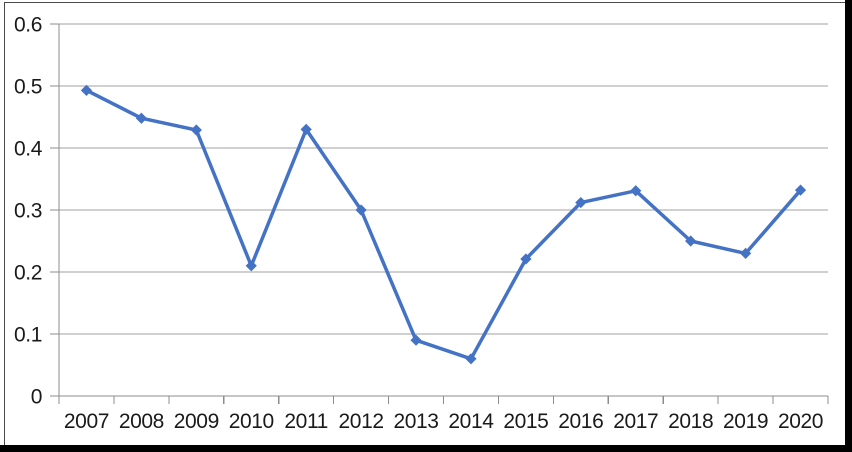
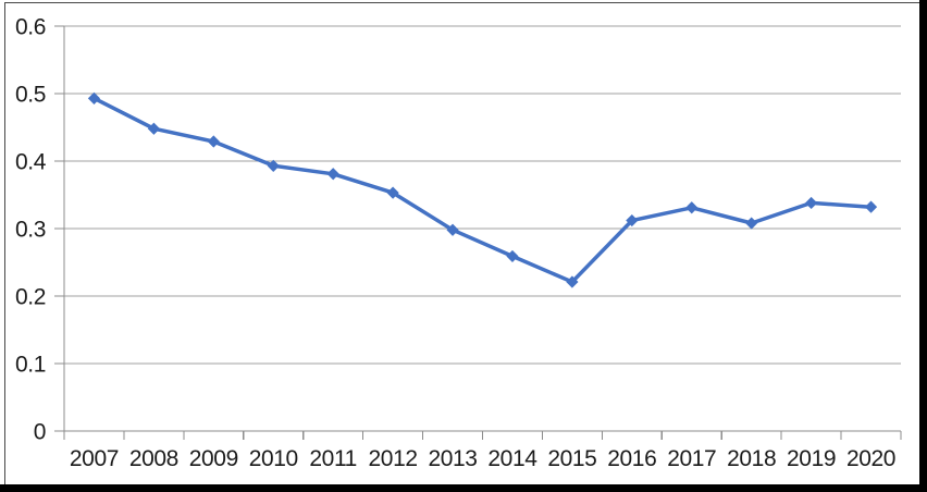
2010: 0.21 -> 0.39
2011: 0.43 -> 0.38
2012: 0.30 -> 0.35
2013: 0.09 -> 0.30
2014: 0.06 -> 0.26
2018: 0.25 -> 0.31
2019: 0.23 -> 0.34
